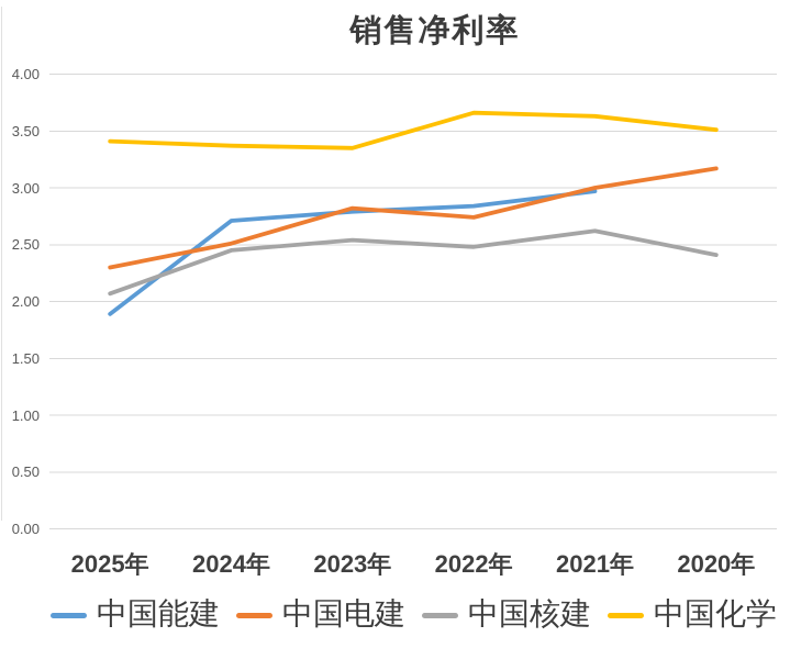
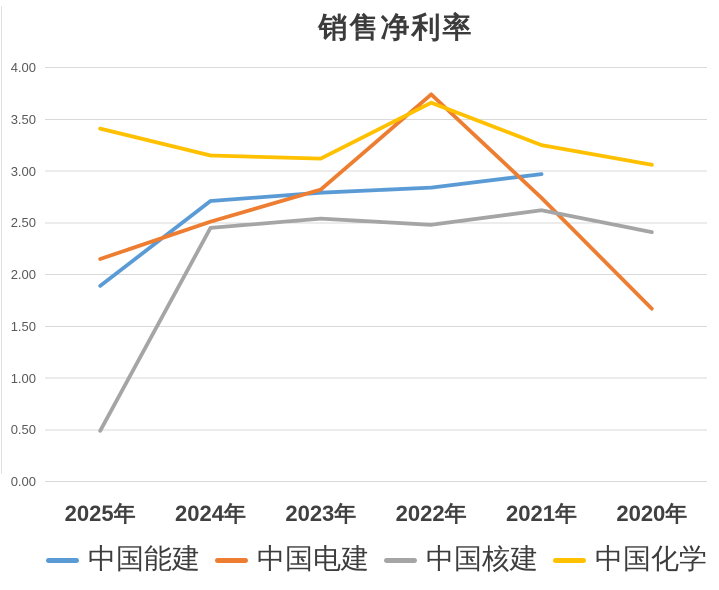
中国电建/2025年: 2.30 -> 2.15
中国核建/2025年: 2.07 -> 0.49
中国化学/2024年: 3.37 -> 3.15
中国化学/2023年: 3.35 -> 3.12
中国电建/2022年: 2.74 -> 3.74
中国电建/2021年: 3.00 -> 2.74
中国化学/2021年: 3.63 -> 3.25
中国电建/2020年: 3.17 -> 1.67
中国化学/2020年: 3.51 -> 3.06
